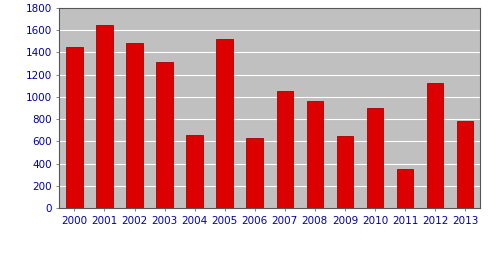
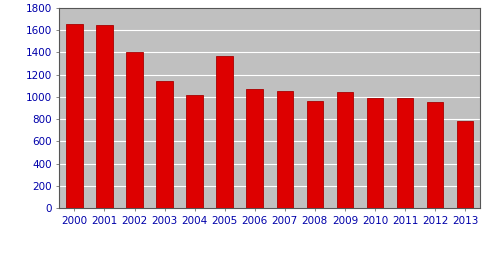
2000: 1450 -> 1650
2002: 1480 -> 1400
2003: 1310 -> 1140
2004: 660 -> 1020
2005: 1520 -> 1370
2006: 630 -> 1070
2009: 650 -> 1040
2010: 900 -> 990
2011: 350 -> 990
2012: 1120 -> 950
